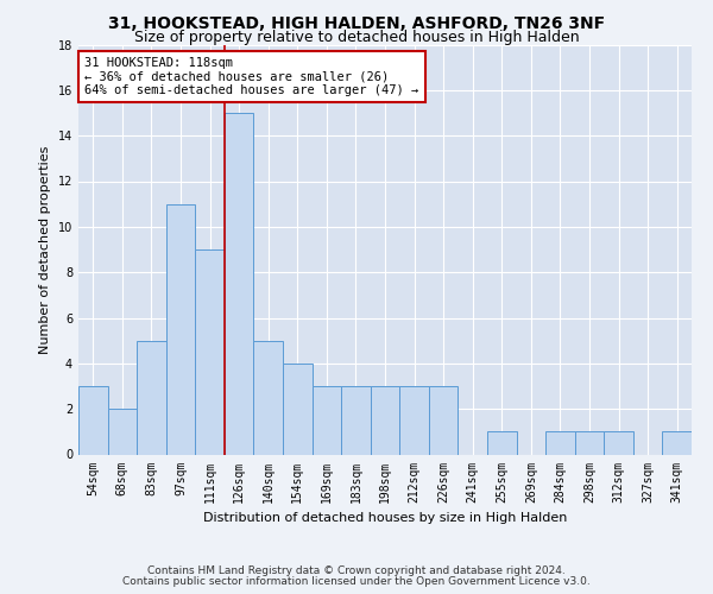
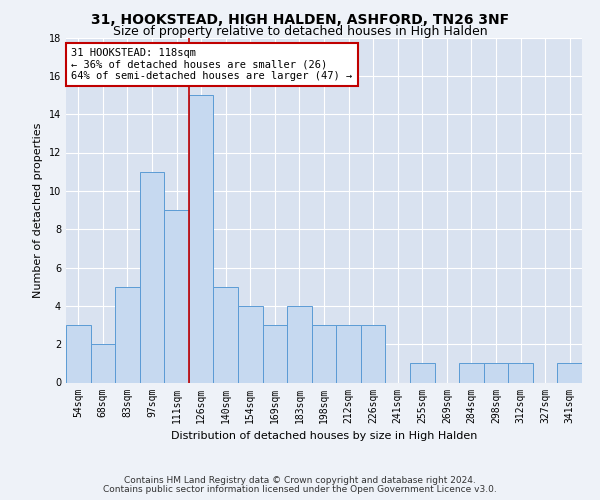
183sqm: 3 -> 4
